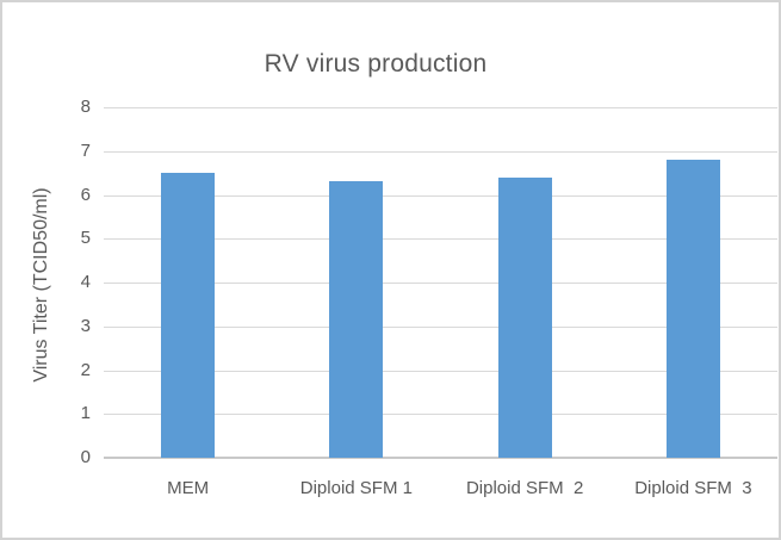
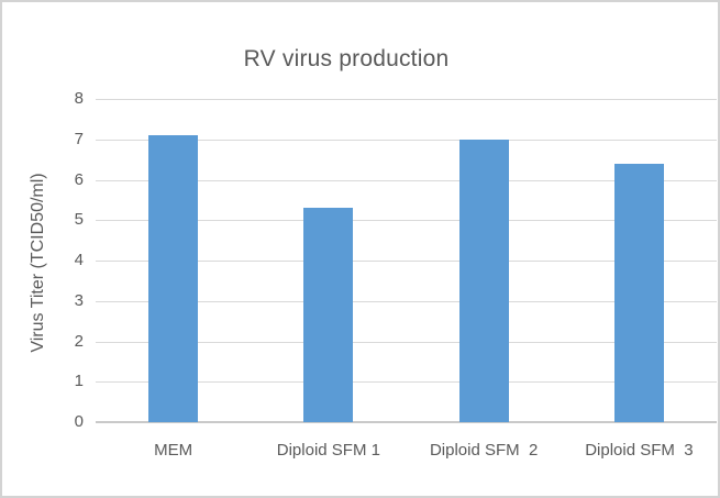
MEM: 6.5 -> 7.1
Diploid SFM 1: 6.3 -> 5.3
Diploid SFM 2: 6.4 -> 7.0
Diploid SFM 3: 6.8 -> 6.4
